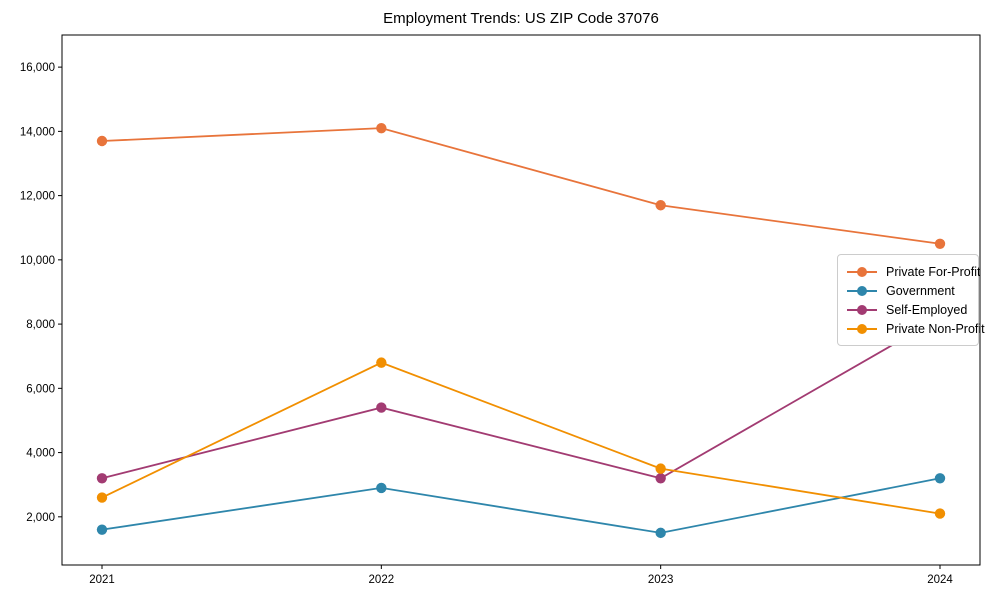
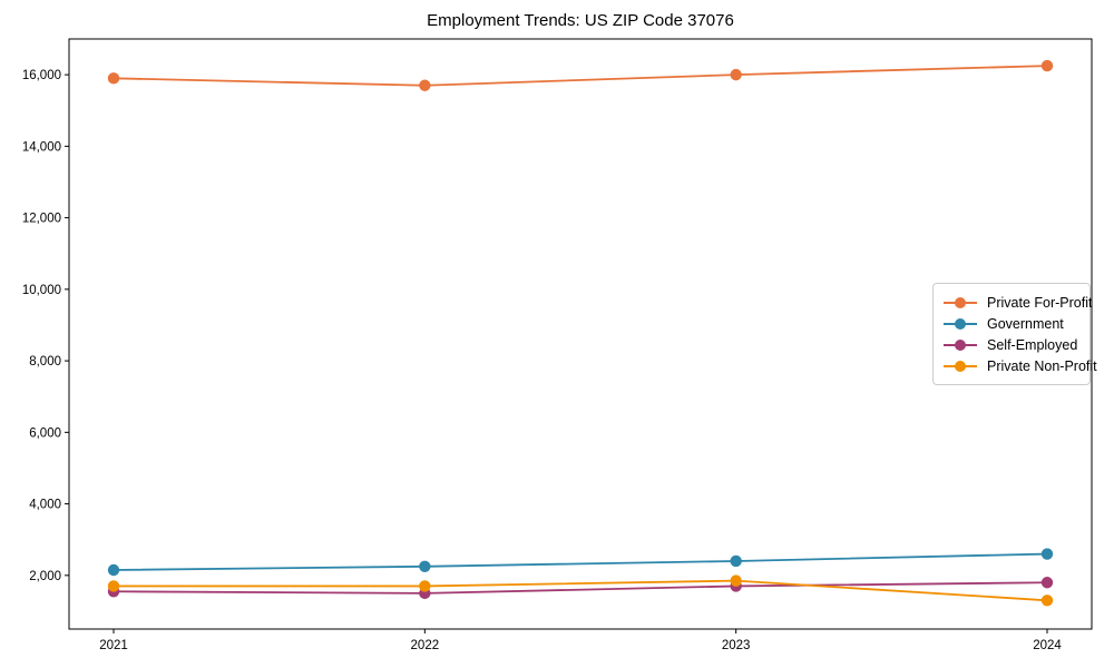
Private For-Profit/2021: 13700 -> 15900
Government/2021: 1600 -> 2200
Self-Employed/2021: 3200 -> 1600
Private Non-Profit/2021: 2600 -> 1700
Private For-Profit/2022: 14100 -> 15700
Government/2022: 2900 -> 2200
Self-Employed/2022: 5400 -> 1500
Private Non-Profit/2022: 6800 -> 1700
Private For-Profit/2023: 11700 -> 16000
Government/2023: 1500 -> 2400
Self-Employed/2023: 3200 -> 1700
Private Non-Profit/2023: 3500 -> 1800
Private For-Profit/2024: 10500 -> 16200
Government/2024: 3200 -> 2600
Self-Employed/2024: 8200 -> 1800
Private Non-Profit/2024: 2100 -> 1300
